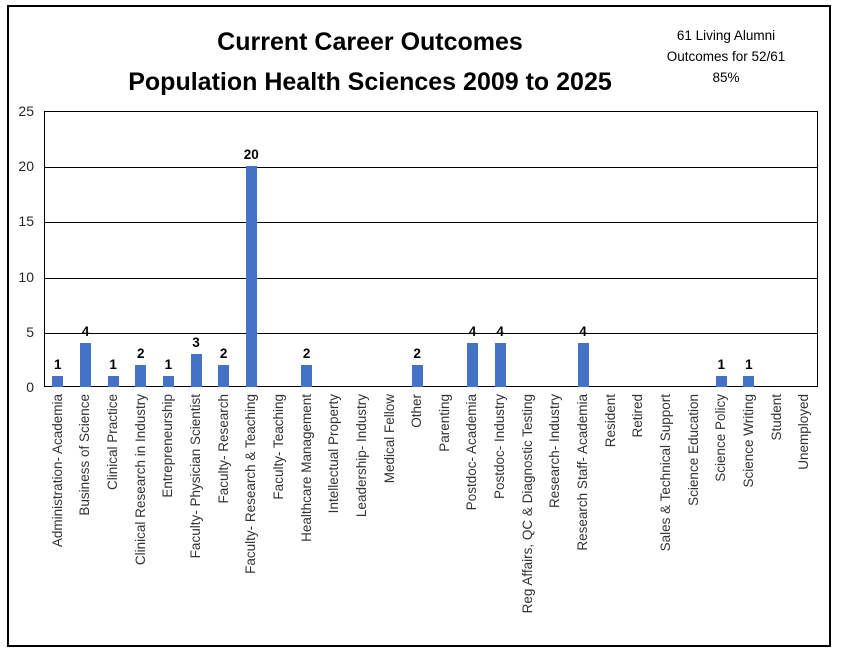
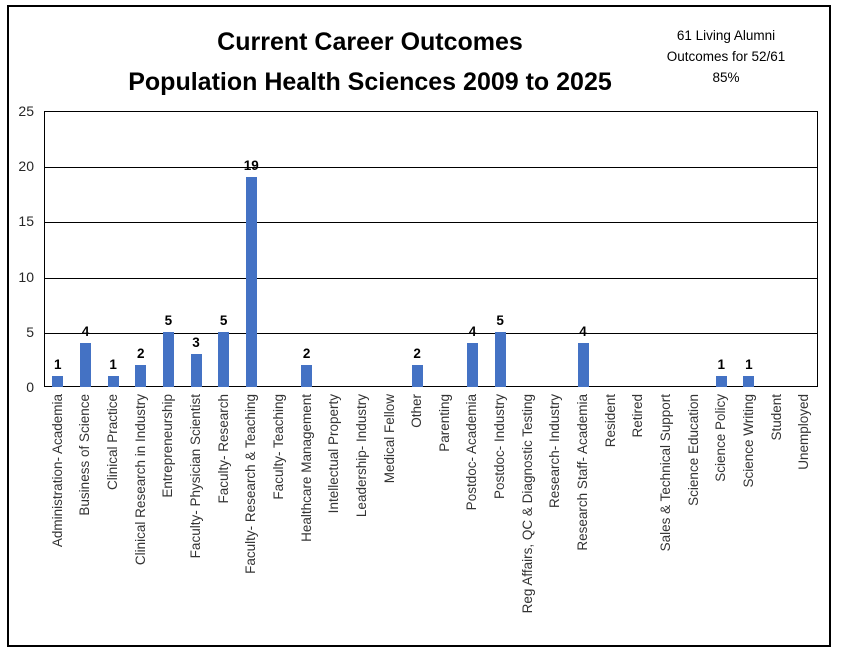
Entrepreneurship: 1 -> 5
Faculty- Research: 2 -> 5
Faculty- Research & Teaching: 20 -> 19
Postdoc- Industry: 4 -> 5
